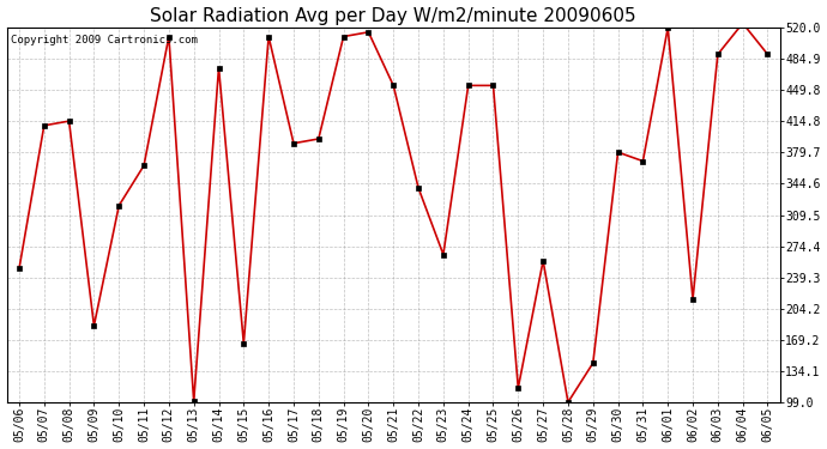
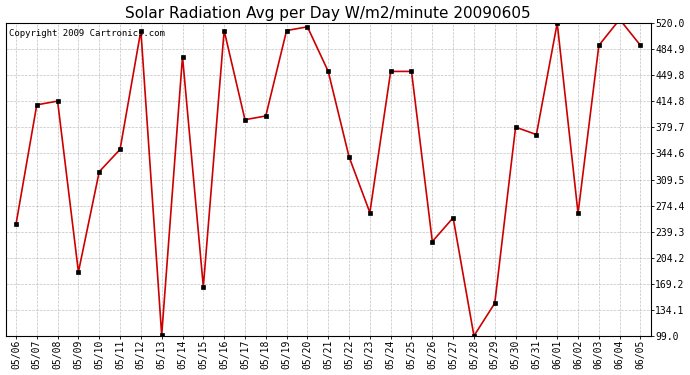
05/11: 365 -> 350
05/26: 115 -> 226
06/02: 215 -> 264
